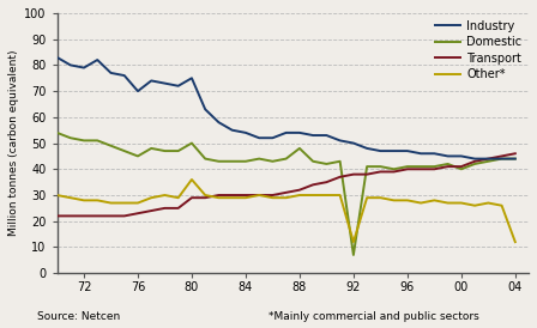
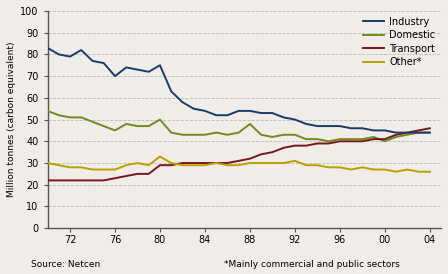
Other*/80: 36 -> 33
Domestic/92: 7 -> 43
Other*/92: 12 -> 31
Other*/04: 12 -> 26
